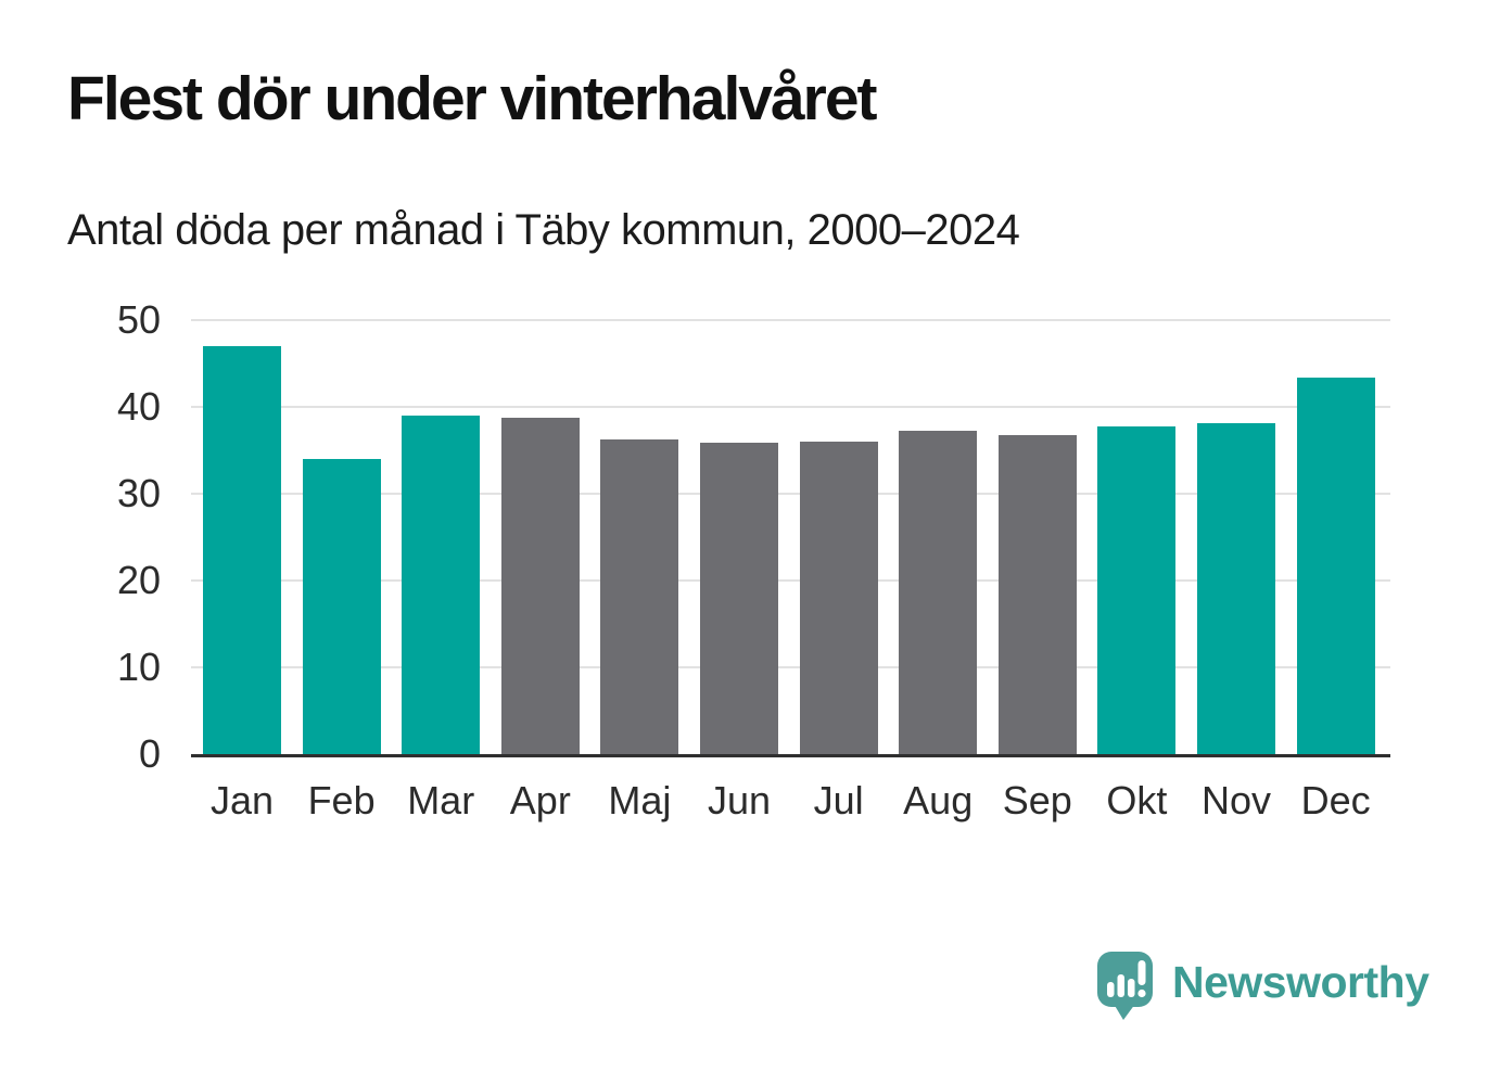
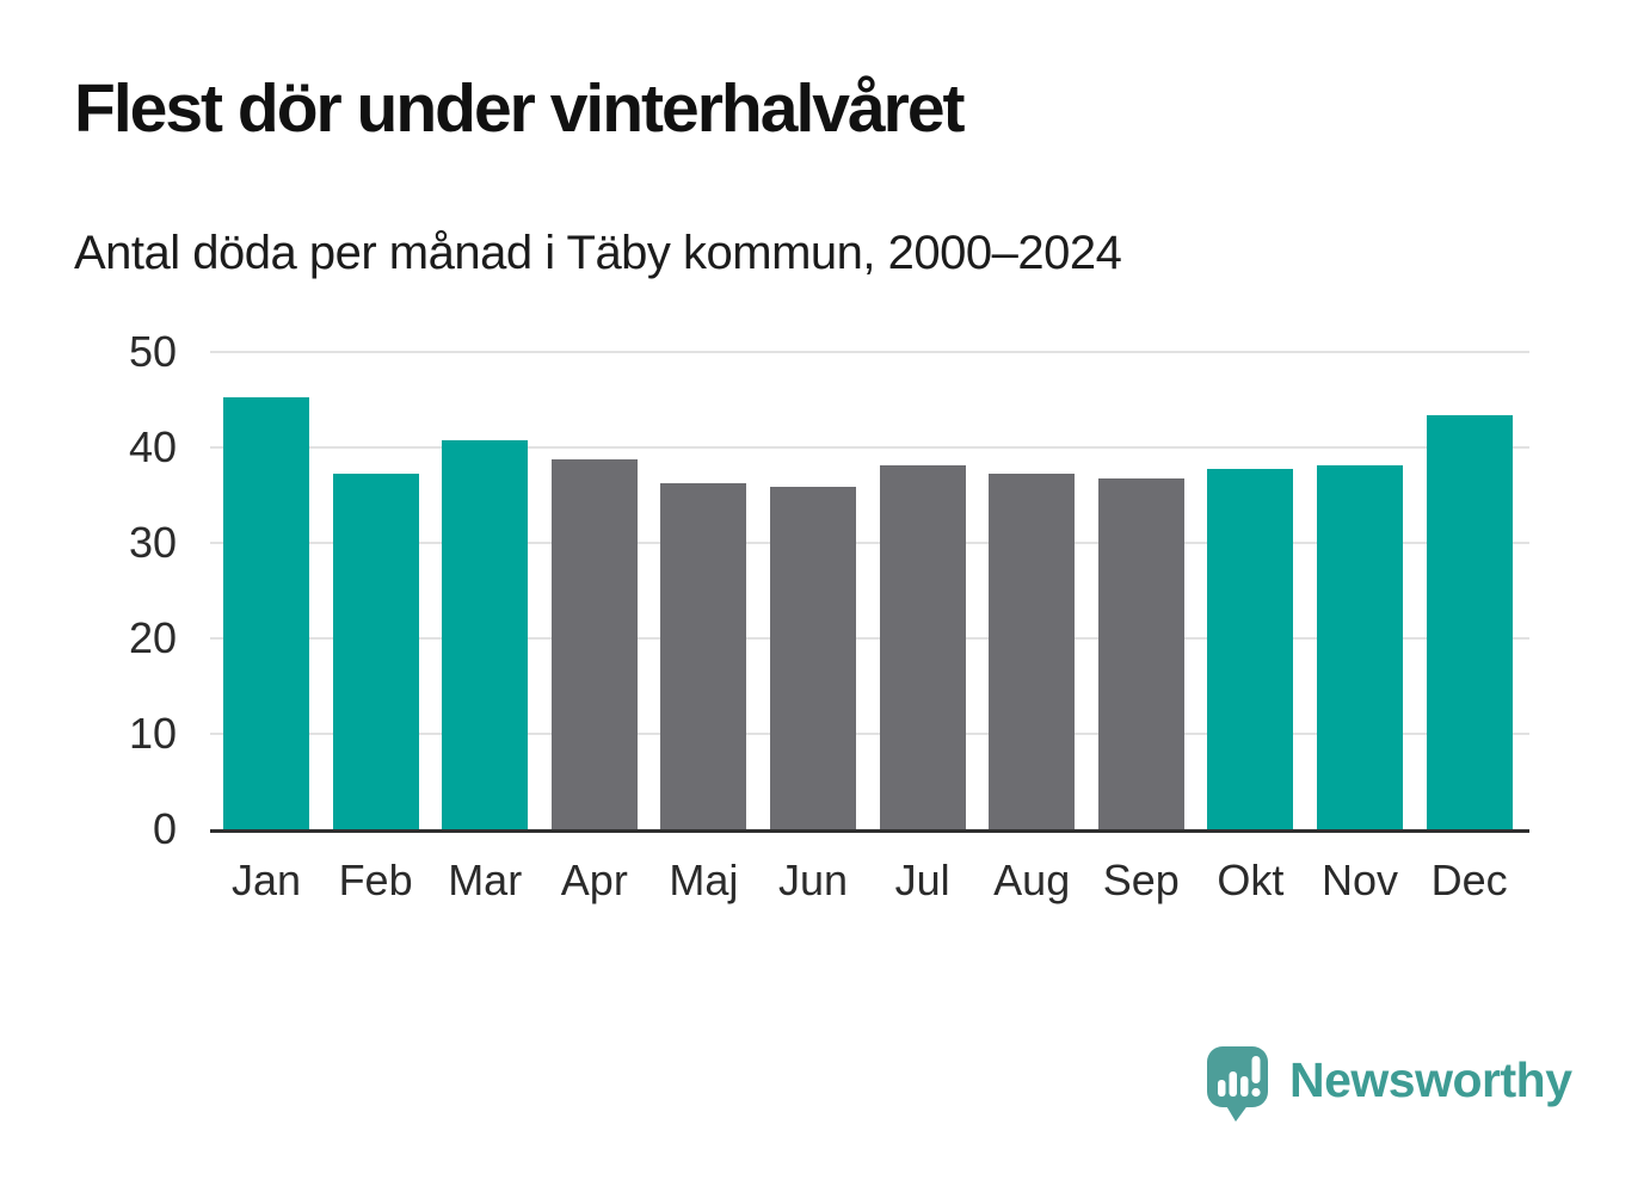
Jan: 47 -> 45
Feb: 34 -> 37
Mar: 39 -> 41
Jul: 36 -> 38
